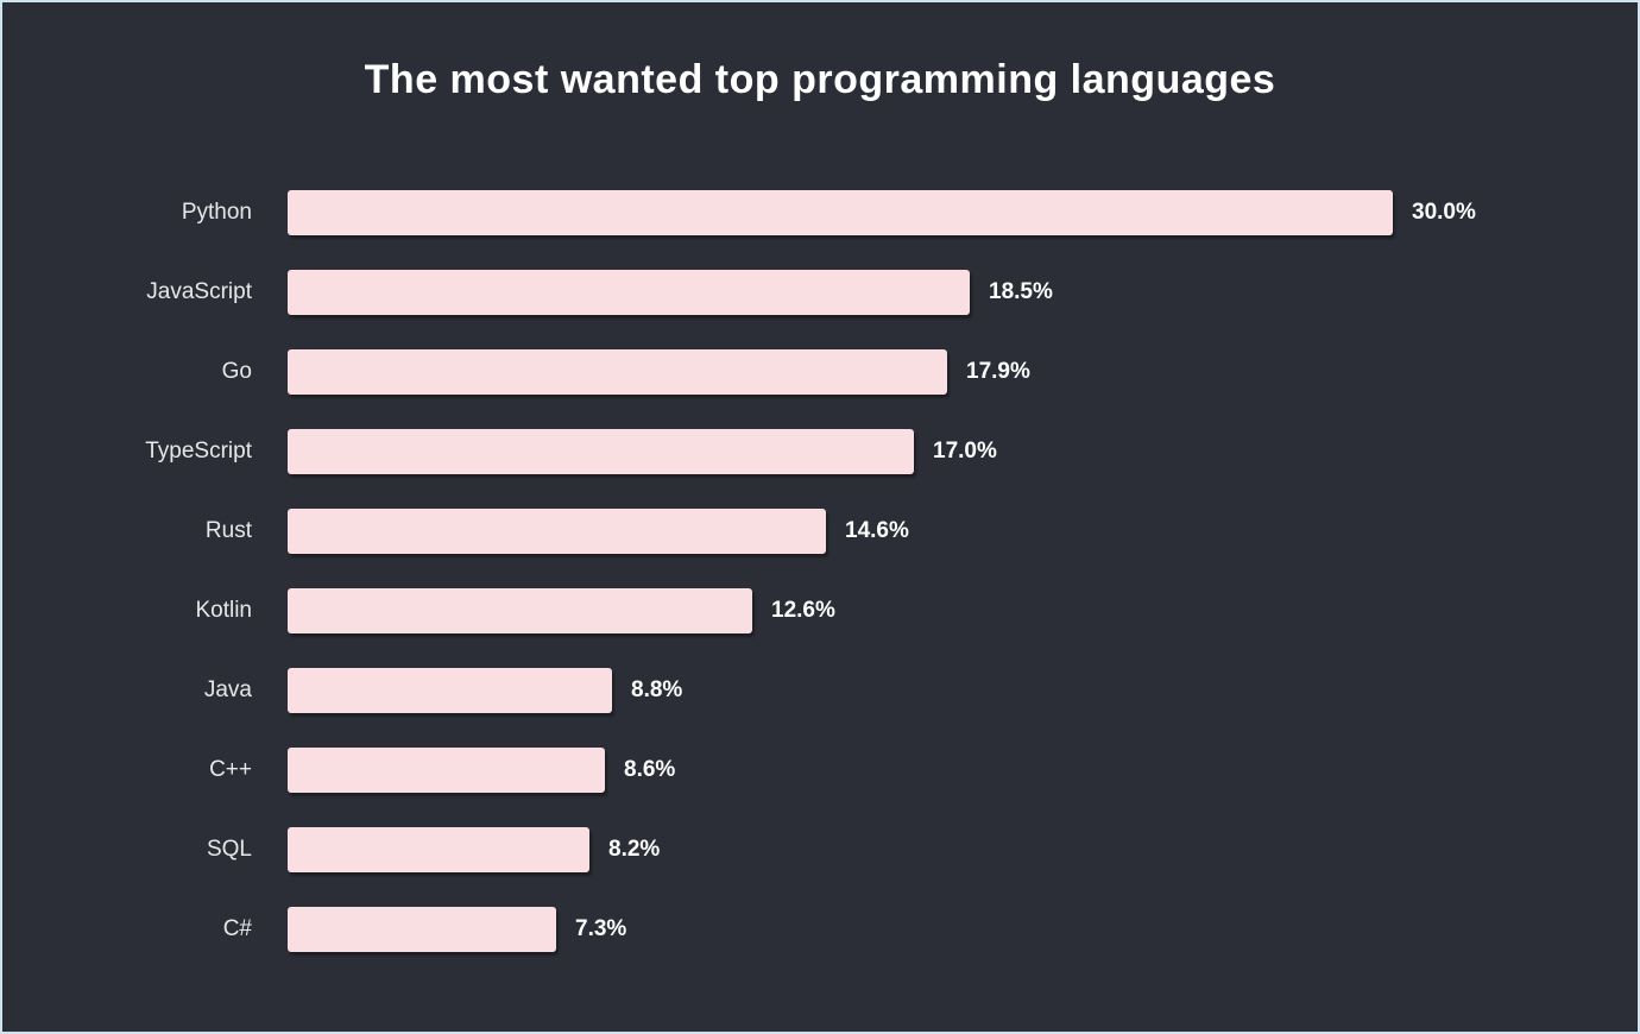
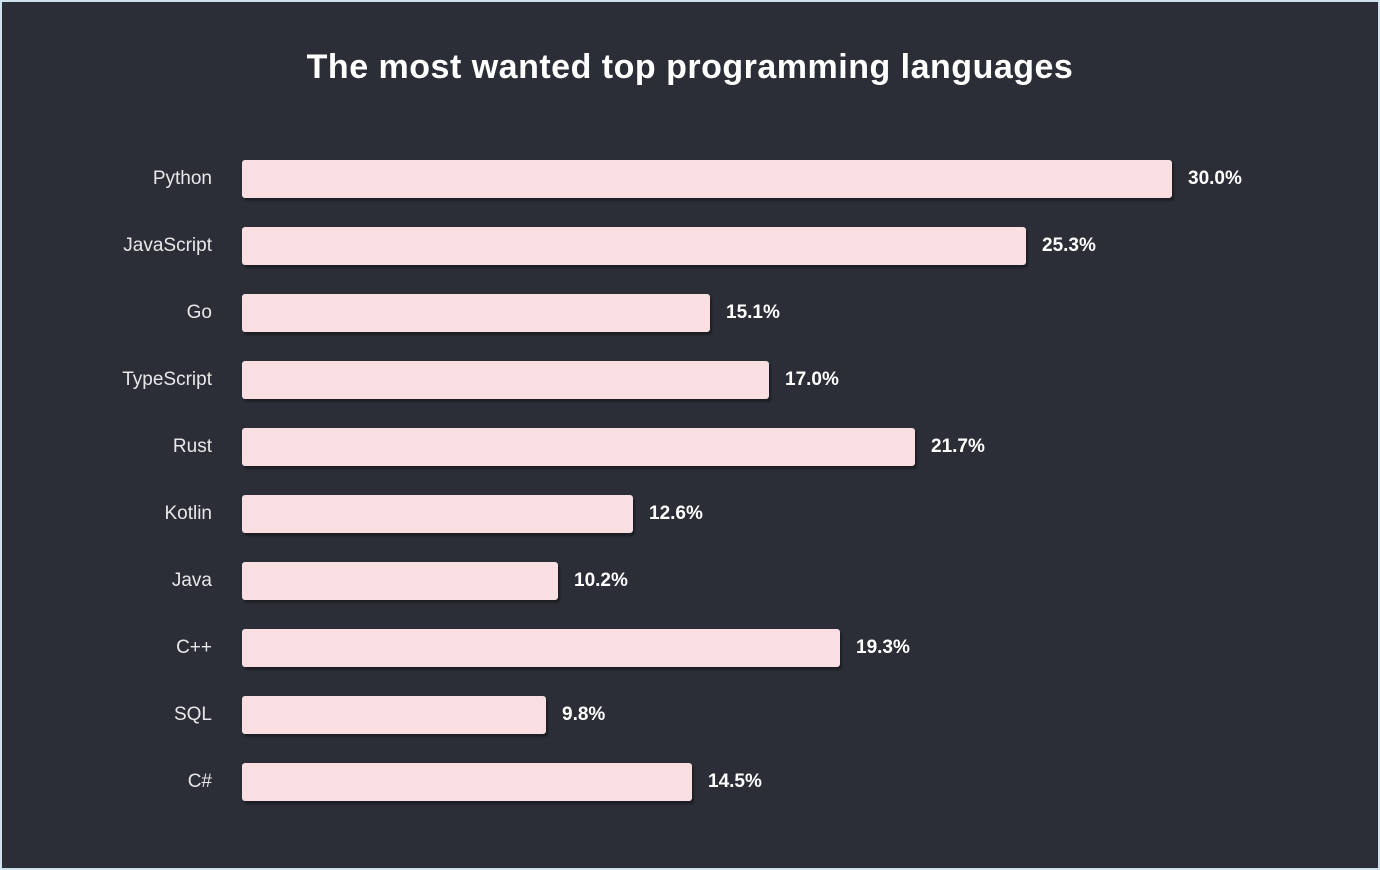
JavaScript: 18.5% -> 25.3%
Go: 17.9% -> 15.1%
Rust: 14.6% -> 21.7%
Java: 8.8% -> 10.2%
C++: 8.6% -> 19.3%
SQL: 8.2% -> 9.8%
C#: 7.3% -> 14.5%
